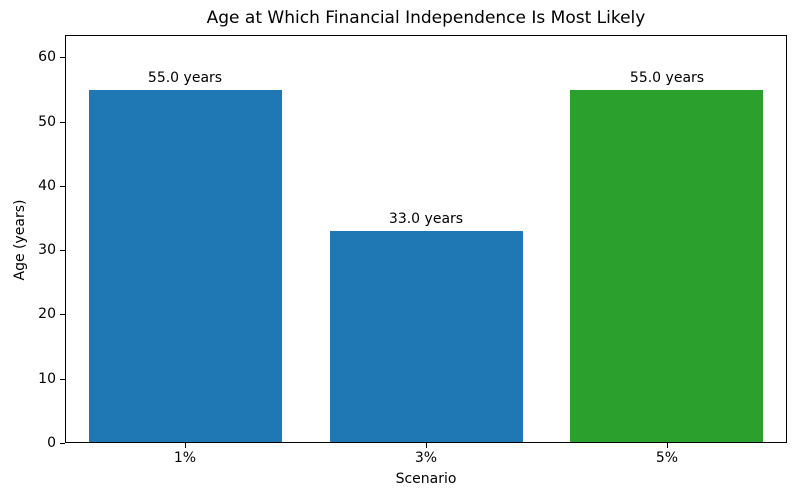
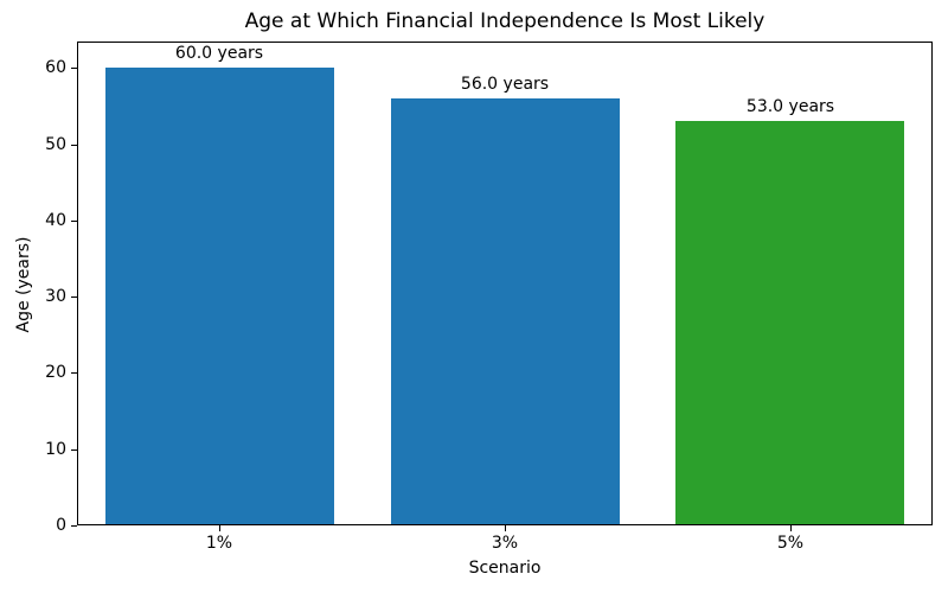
1%: 55.0 -> 60.0
3%: 33.0 -> 56.0
5%: 55.0 -> 53.0
